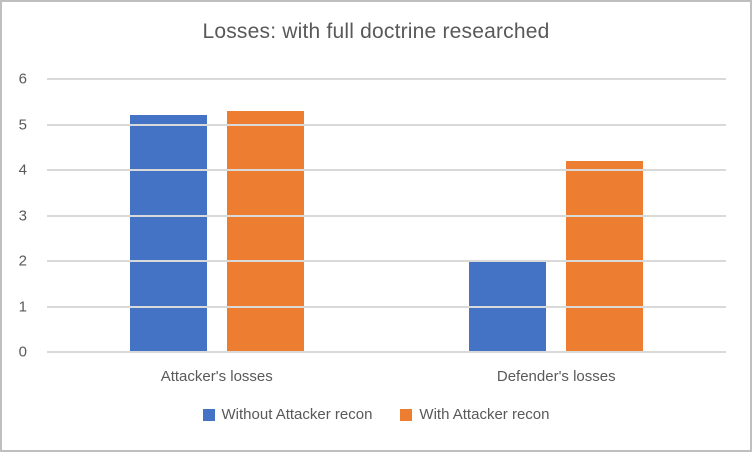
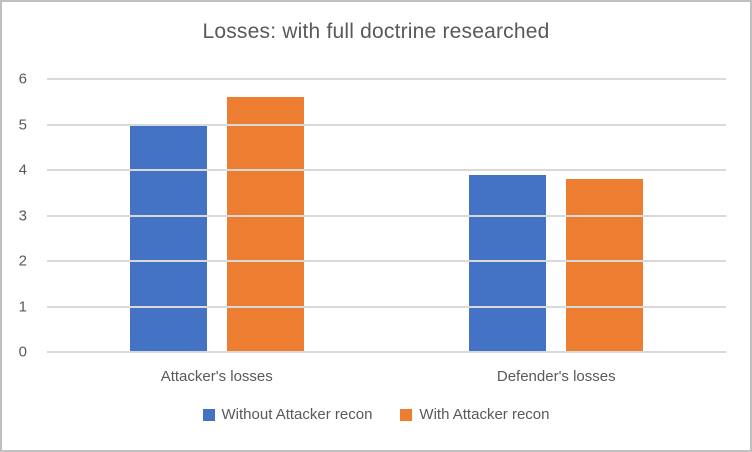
Without Attacker recon/Attacker's losses: 5.2 -> 5.0
With Attacker recon/Attacker's losses: 5.3 -> 5.6
Without Attacker recon/Defender's losses: 2.0 -> 3.9
With Attacker recon/Defender's losses: 4.2 -> 3.8
